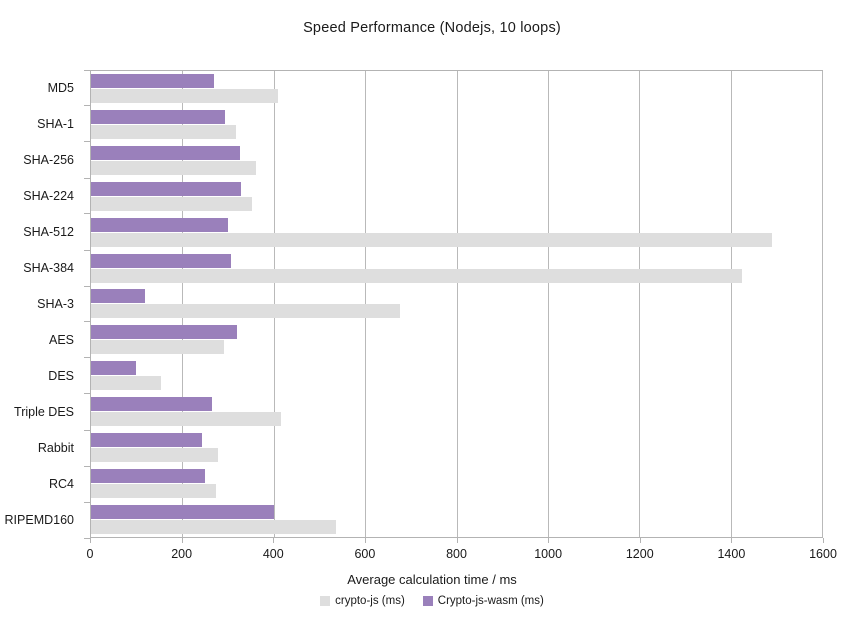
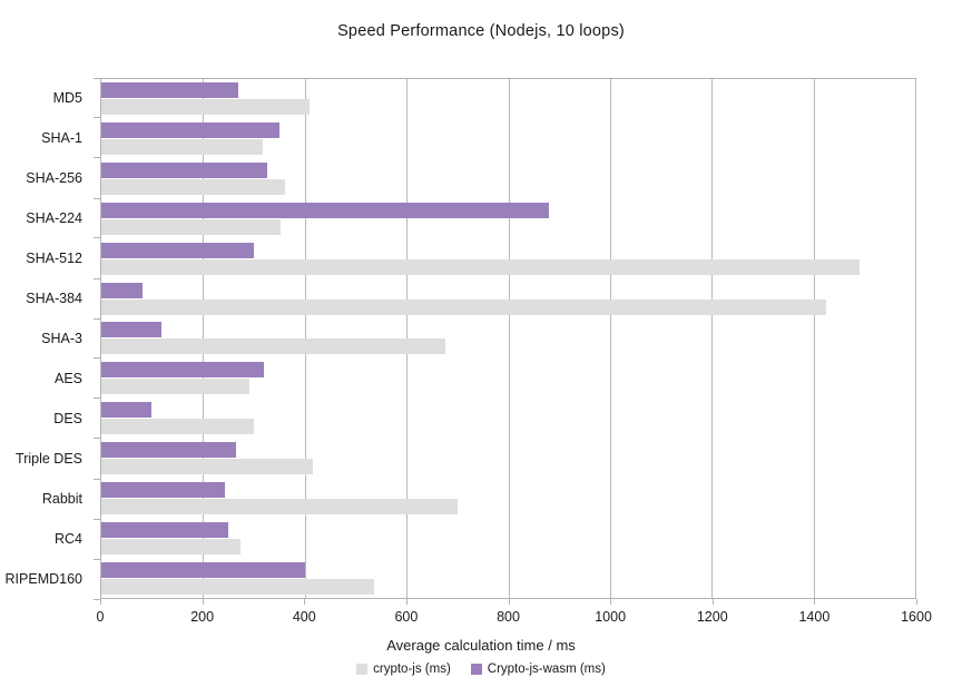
Crypto-js-wasm (ms)/SHA-1: 290 -> 350
Crypto-js-wasm (ms)/SHA-224: 330 -> 880
Crypto-js-wasm (ms)/SHA-384: 310 -> 80
crypto-js (ms)/DES: 150 -> 300
crypto-js (ms)/Rabbit: 280 -> 700
